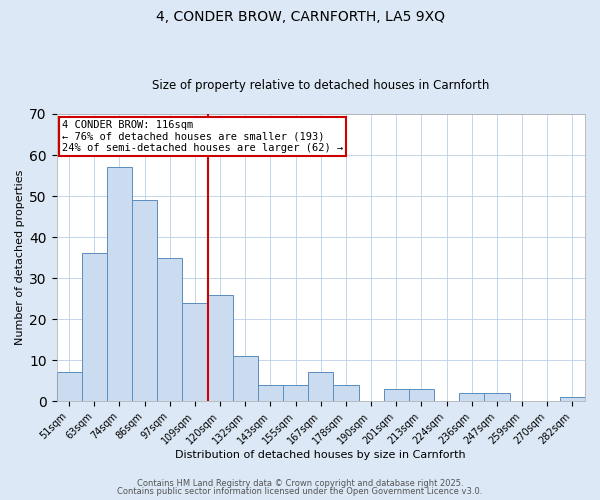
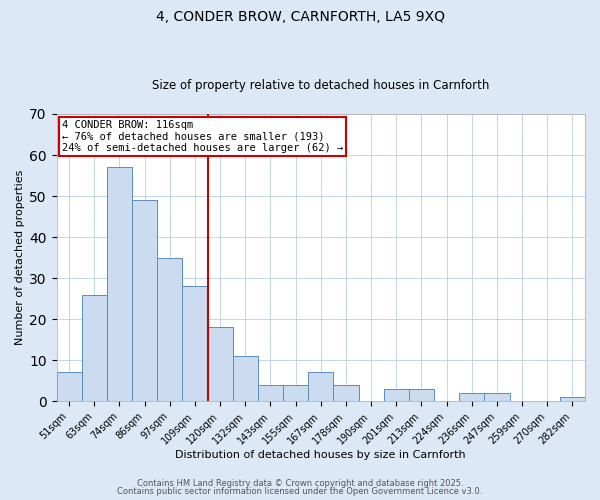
63sqm: 36 -> 26
109sqm: 24 -> 28
120sqm: 26 -> 18
